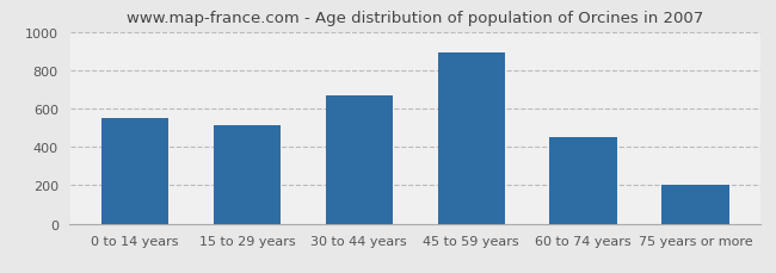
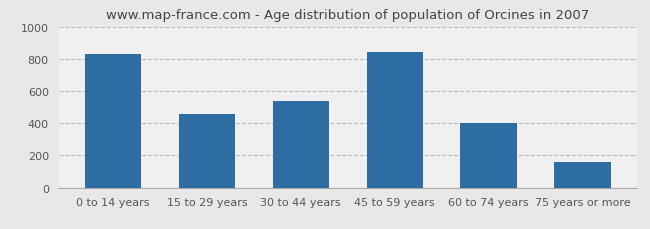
0 to 14 years: 550 -> 830
15 to 29 years: 510 -> 460
30 to 44 years: 670 -> 540
45 to 59 years: 890 -> 840
60 to 74 years: 450 -> 400
75 years or more: 200 -> 160
